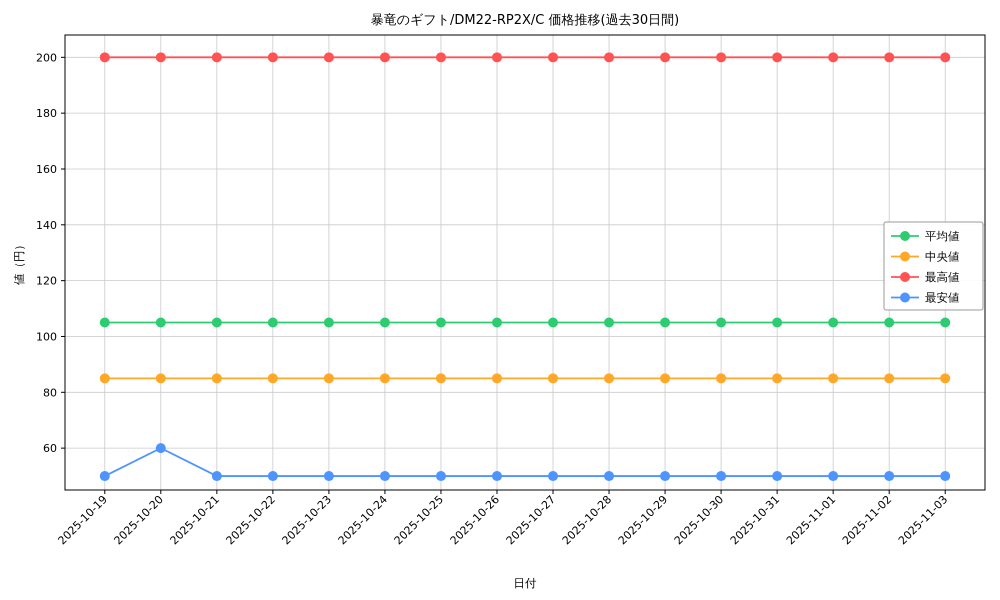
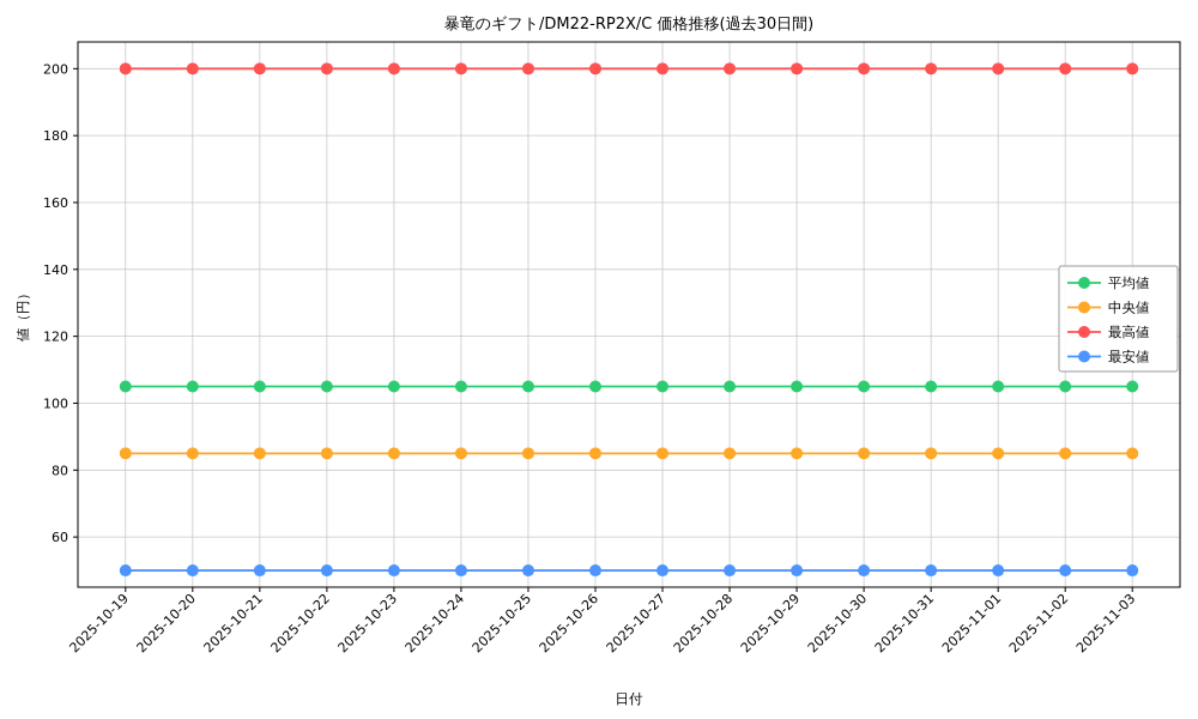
最安値/2025-10-20: 60 -> 50
